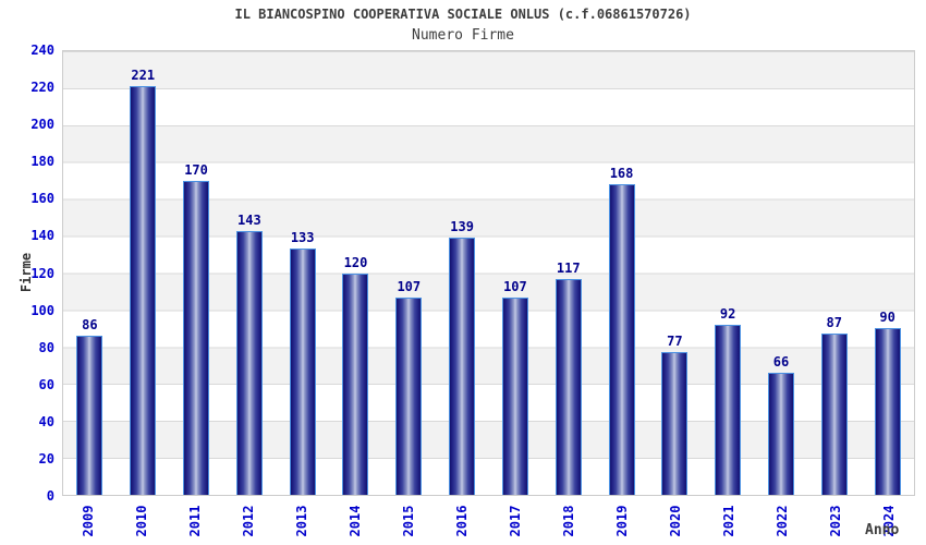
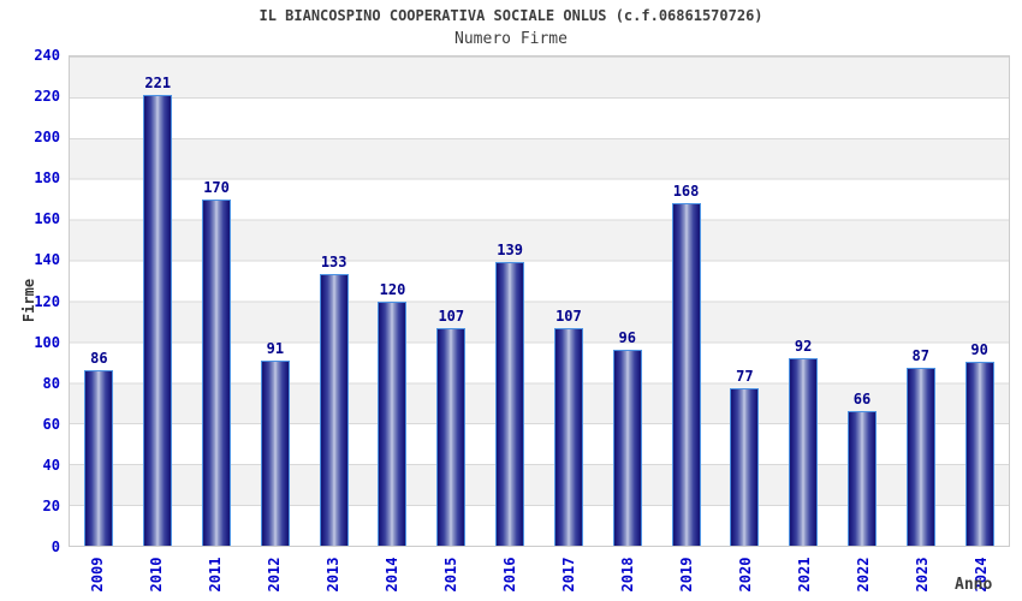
2012: 143 -> 91
2018: 117 -> 96
